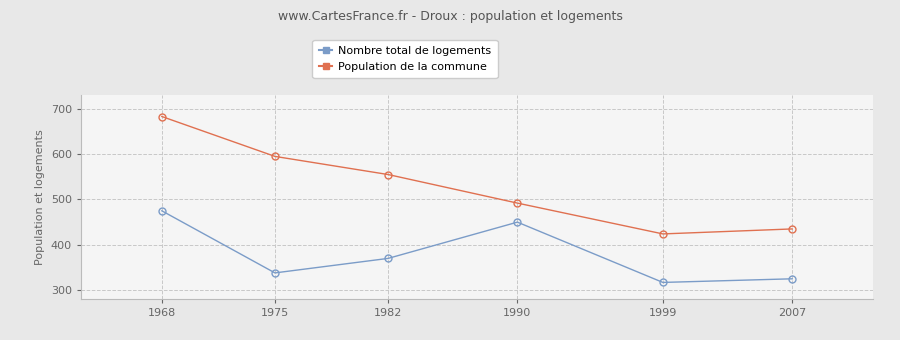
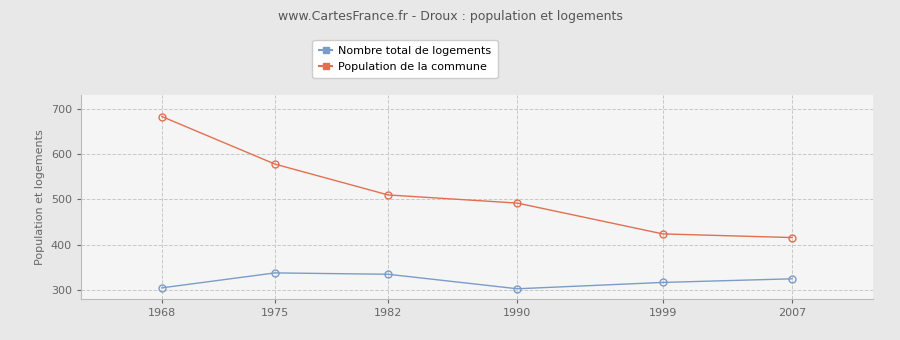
Nombre total de logements/1968: 475 -> 305
Population de la commune/1975: 595 -> 578
Nombre total de logements/1982: 370 -> 335
Population de la commune/1982: 555 -> 510
Nombre total de logements/1990: 450 -> 303
Population de la commune/2007: 435 -> 416
